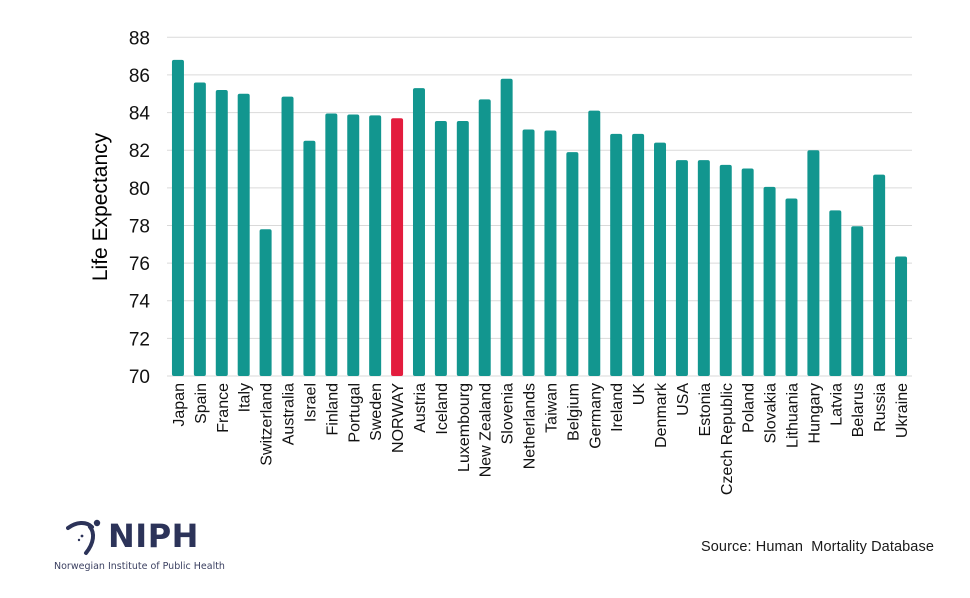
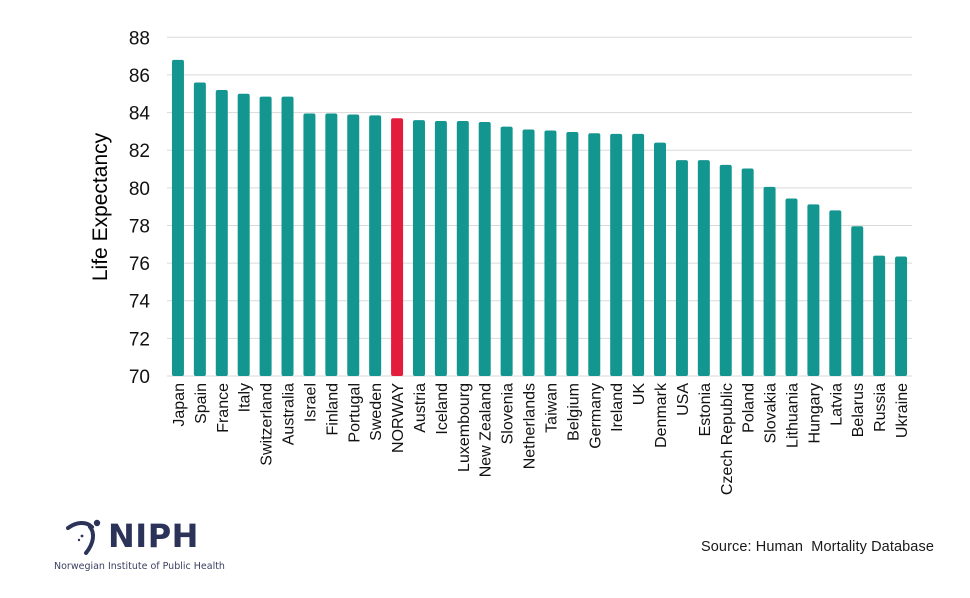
Switzerland: 77.8 -> 84.8
Israel: 82.5 -> 84.0
Austria: 85.3 -> 83.6
New Zealand: 84.7 -> 83.5
Slovenia: 85.8 -> 83.2
Belgium: 81.9 -> 83.0
Germany: 84.1 -> 82.9
Hungary: 82.0 -> 79.1
Russia: 80.7 -> 76.4
